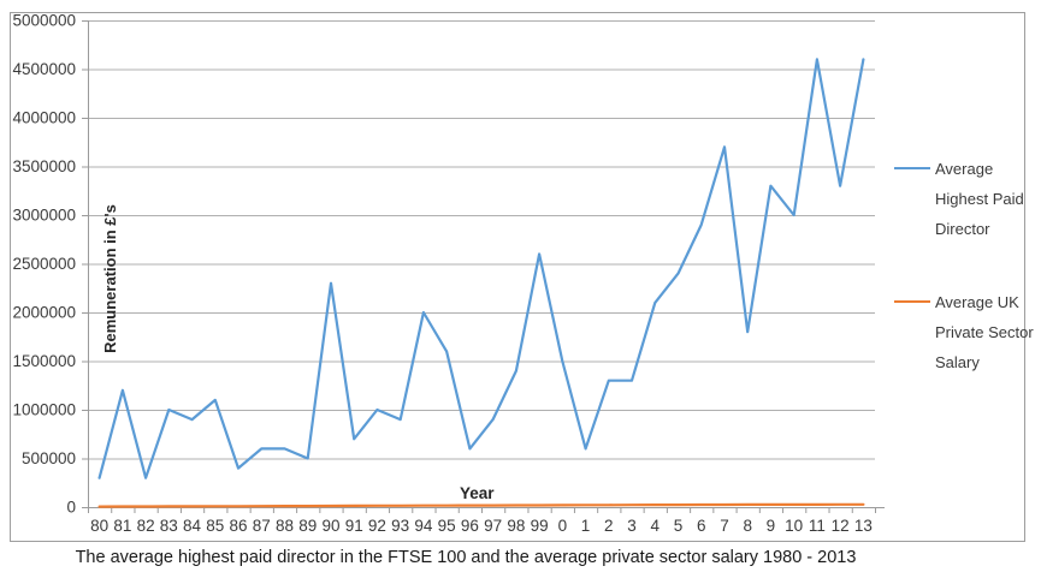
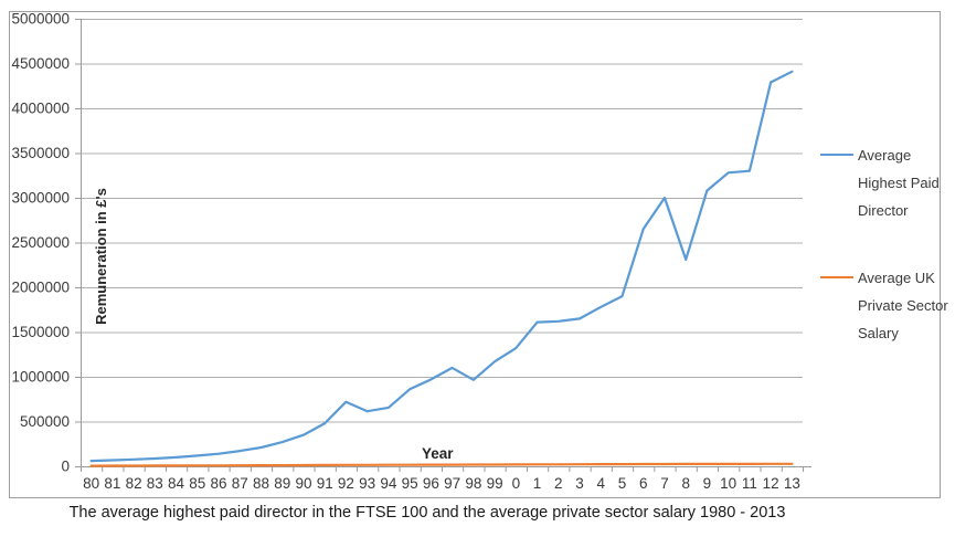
Average Highest Paid Director/80: 300000 -> 100000
Average Highest Paid Director/81: 1200000 -> 100000
Average Highest Paid Director/82: 300000 -> 100000
Average Highest Paid Director/83: 1000000 -> 100000
Average Highest Paid Director/84: 900000 -> 100000
Average Highest Paid Director/85: 1100000 -> 100000
Average Highest Paid Director/86: 400000 -> 100000
Average Highest Paid Director/87: 600000 -> 200000
Average Highest Paid Director/88: 600000 -> 200000
Average Highest Paid Director/89: 500000 -> 300000
Average Highest Paid Director/90: 2300000 -> 400000
Average Highest Paid Director/91: 700000 -> 500000
Average Highest Paid Director/92: 1000000 -> 700000
Average Highest Paid Director/93: 900000 -> 600000
Average Highest Paid Director/94: 2000000 -> 700000
Average Highest Paid Director/95: 1600000 -> 900000
Average Highest Paid Director/96: 600000 -> 1000000
Average Highest Paid Director/97: 900000 -> 1100000
Average Highest Paid Director/98: 1400000 -> 1000000
Average Highest Paid Director/99: 2600000 -> 1200000
Average Highest Paid Director/0: 1500000 -> 1300000
Average Highest Paid Director/1: 600000 -> 1600000
Average Highest Paid Director/2: 1300000 -> 1600000
Average Highest Paid Director/3: 1300000 -> 1600000
Average Highest Paid Director/4: 2100000 -> 1800000
Average Highest Paid Director/5: 2400000 -> 1900000
Average Highest Paid Director/6: 2900000 -> 2600000
Average Highest Paid Director/7: 3700000 -> 3000000
Average Highest Paid Director/8: 1800000 -> 2300000
Average Highest Paid Director/9: 3300000 -> 3100000
Average Highest Paid Director/10: 3000000 -> 3300000
Average Highest Paid Director/11: 4600000 -> 3300000
Average Highest Paid Director/12: 3300000 -> 4300000
Average Highest Paid Director/13: 4600000 -> 4400000
